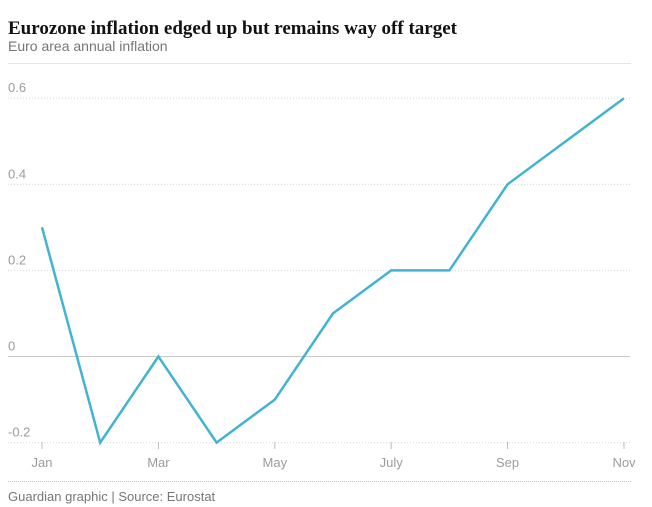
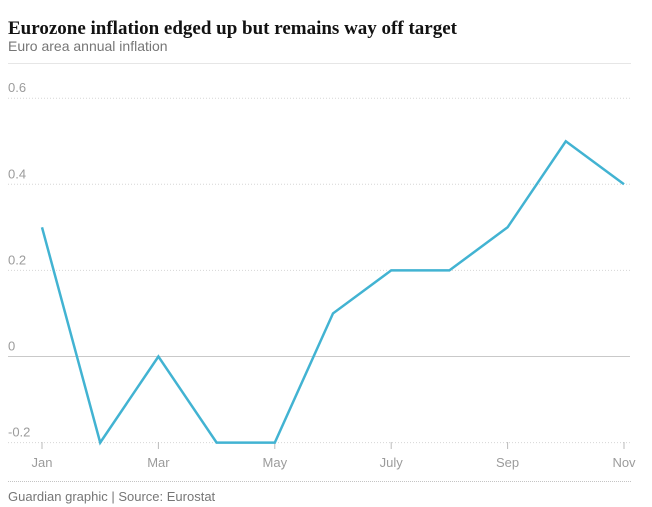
May: -0.1 -> -0.2
Sep: 0.4 -> 0.3
Nov: 0.6 -> 0.4
